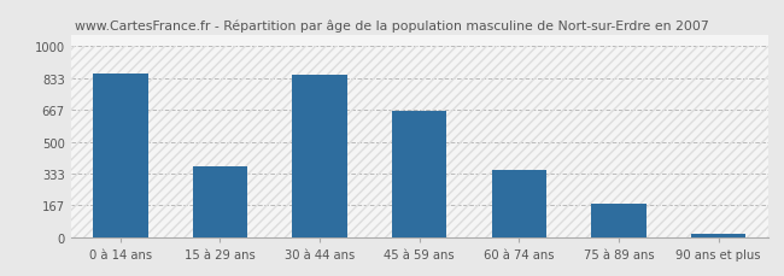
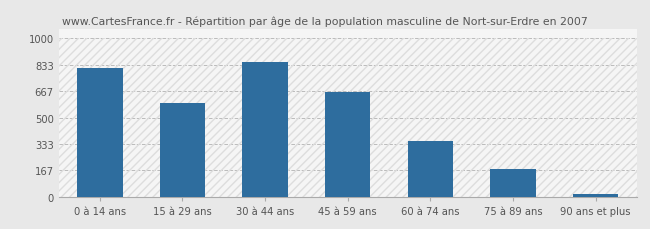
0 à 14 ans: 860 -> 810
15 à 29 ans: 370 -> 590
